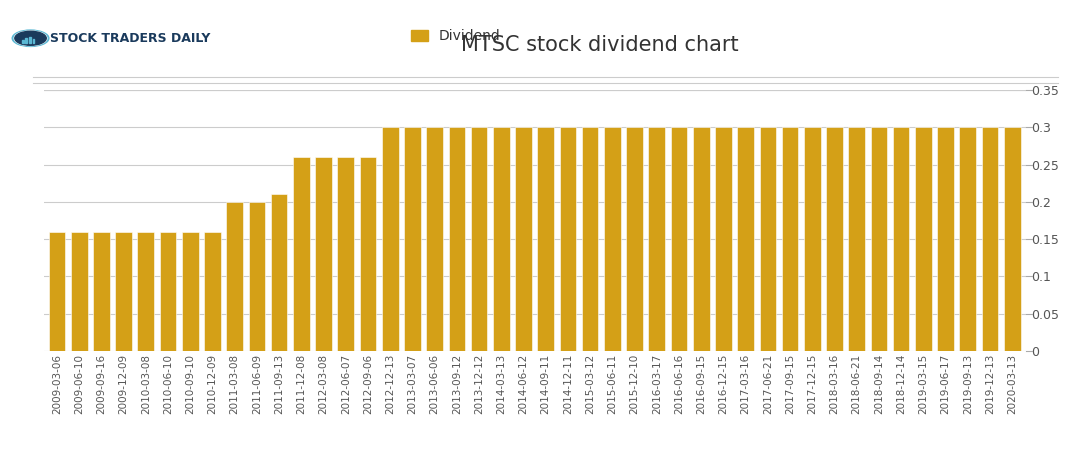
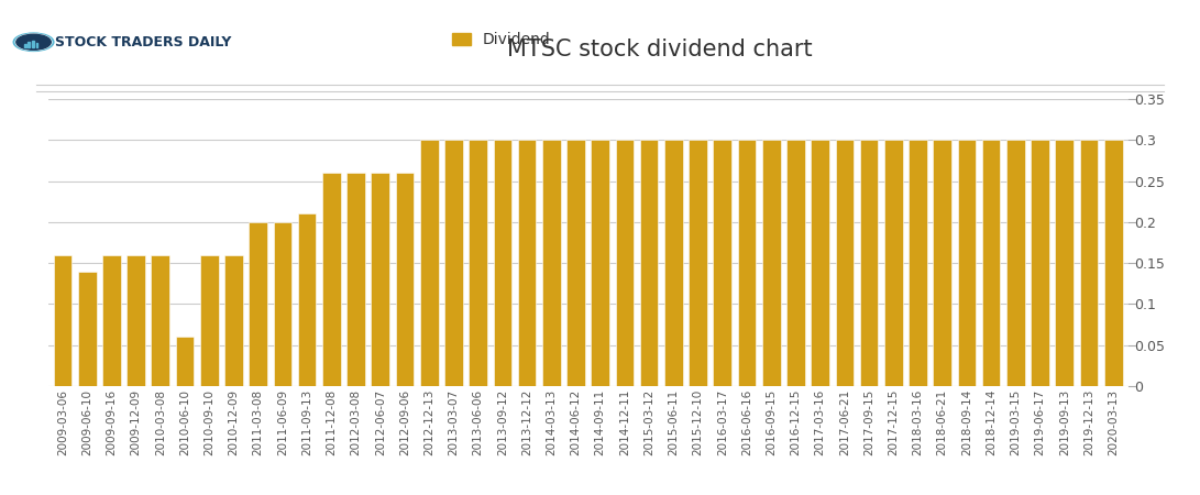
2009-06-10: 0.16 -> 0.14
2010-06-10: 0.16 -> 0.06
